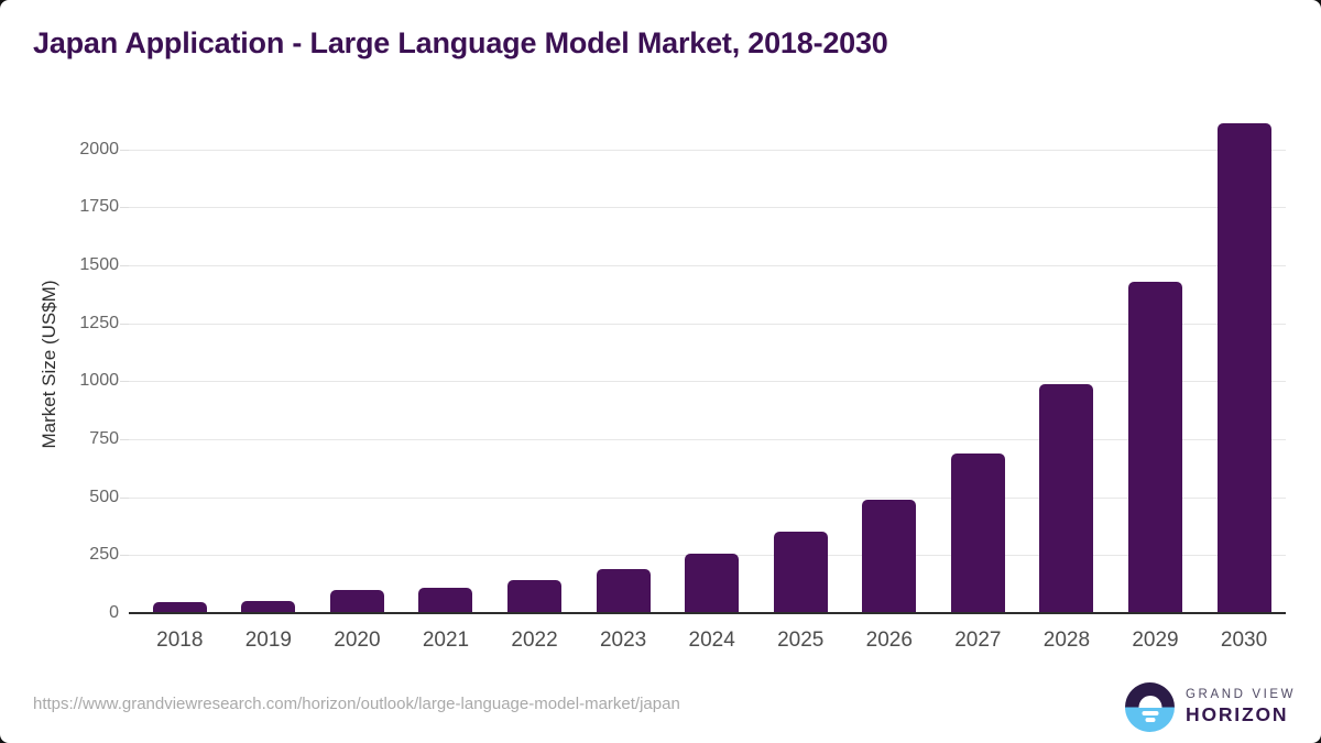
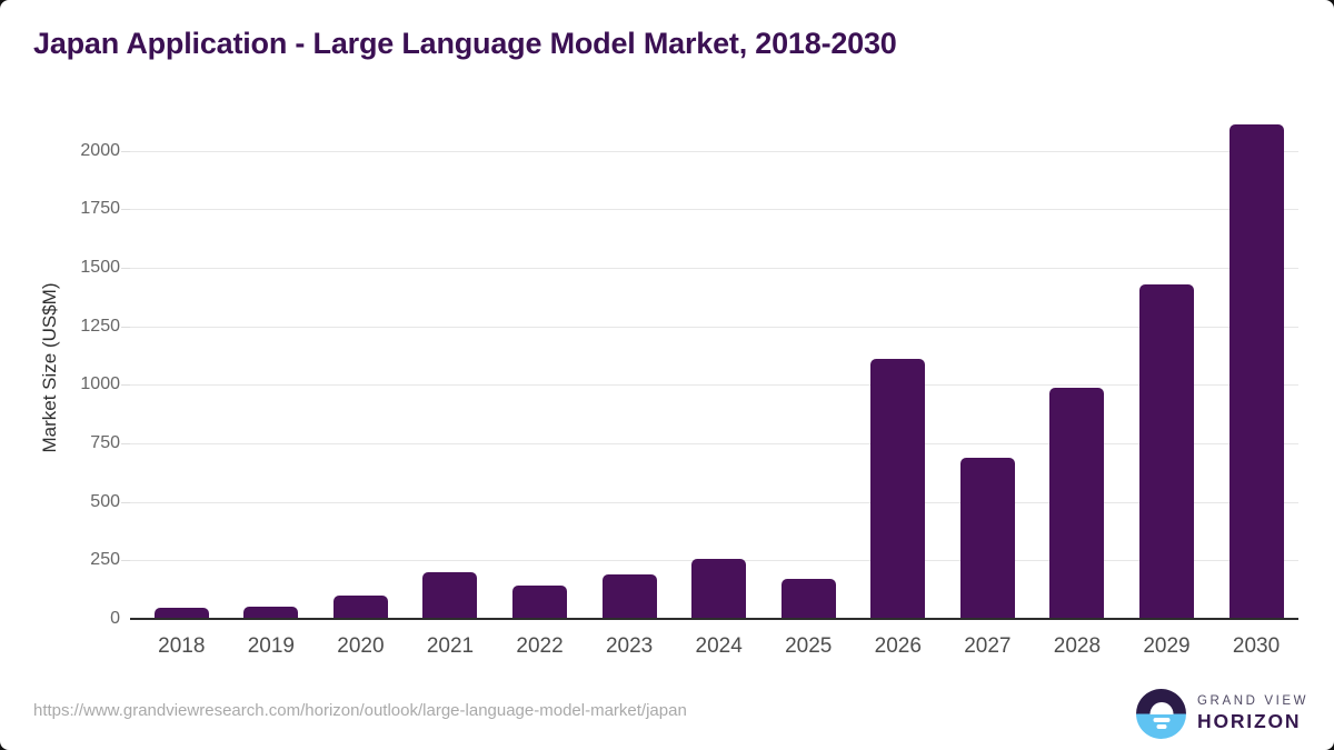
2021: 110 -> 200
2025: 350 -> 170
2026: 490 -> 1110
